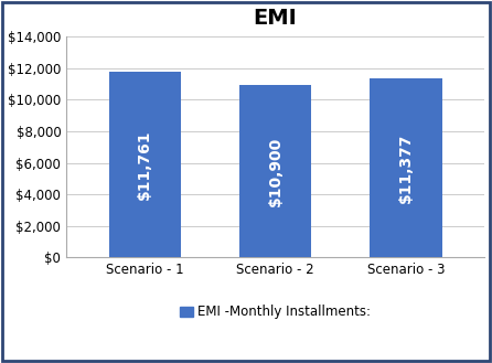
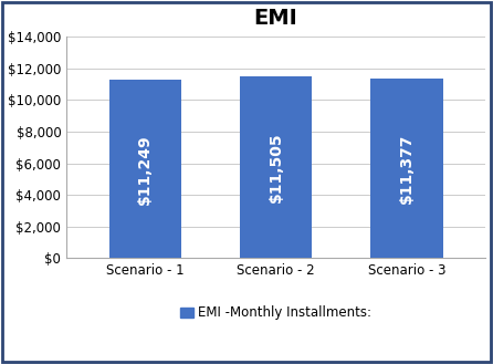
Scenario - 1: $11,761 -> $11,249
Scenario - 2: $10,900 -> $11,505
